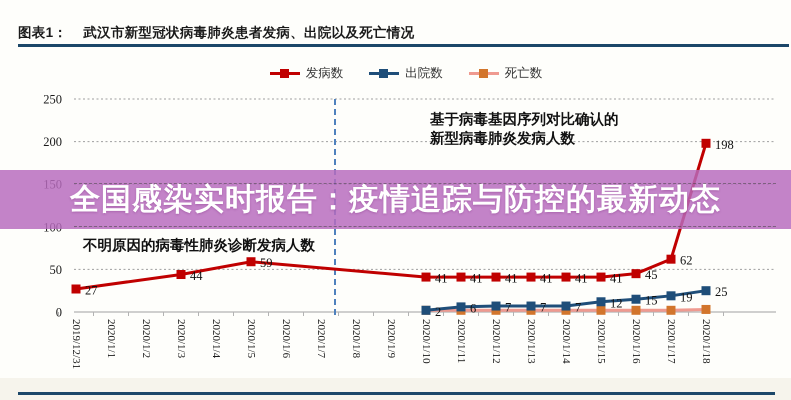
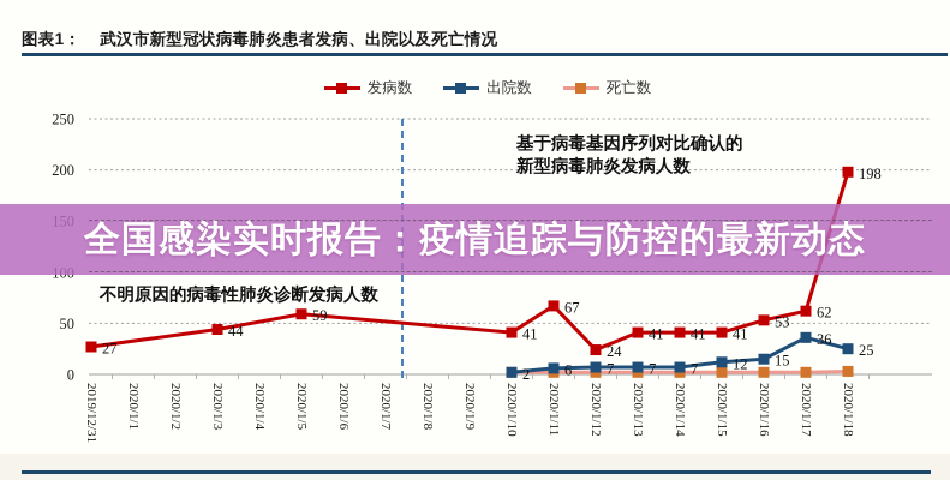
发病数/2020/1/11: 41 -> 67
发病数/2020/1/12: 41 -> 24
发病数/2020/1/16: 45 -> 53
出院数/2020/1/17: 19 -> 36
